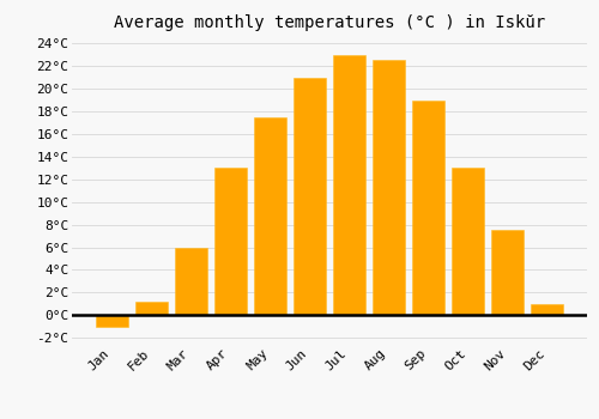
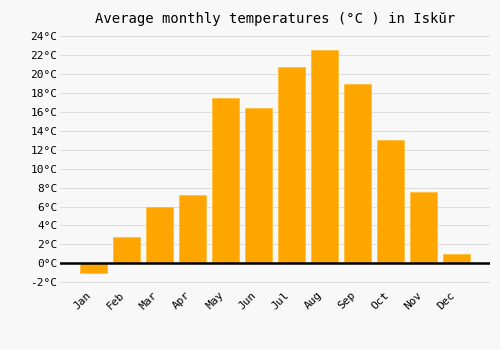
Feb: 1.2°C -> 2.8°C
Apr: 13.0°C -> 7.2°C
Jun: 21.0°C -> 16.4°C
Jul: 23.0°C -> 20.8°C
